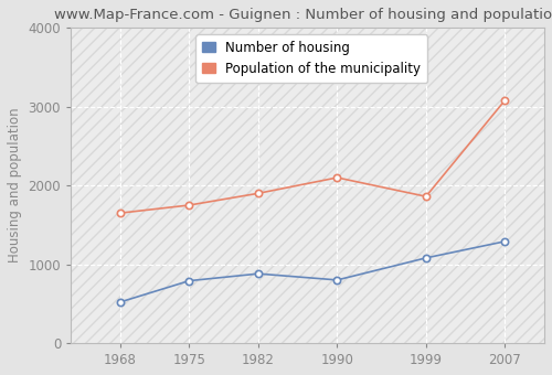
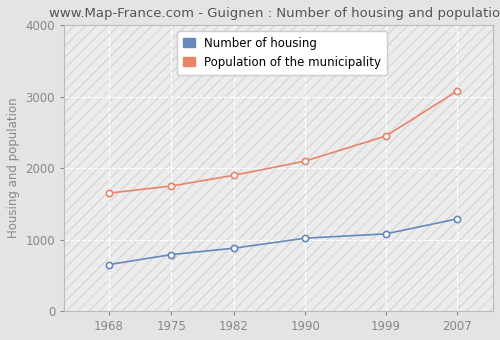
Number of housing/1968: 520 -> 650
Number of housing/1990: 800 -> 1020
Population of the municipality/1999: 1860 -> 2450
